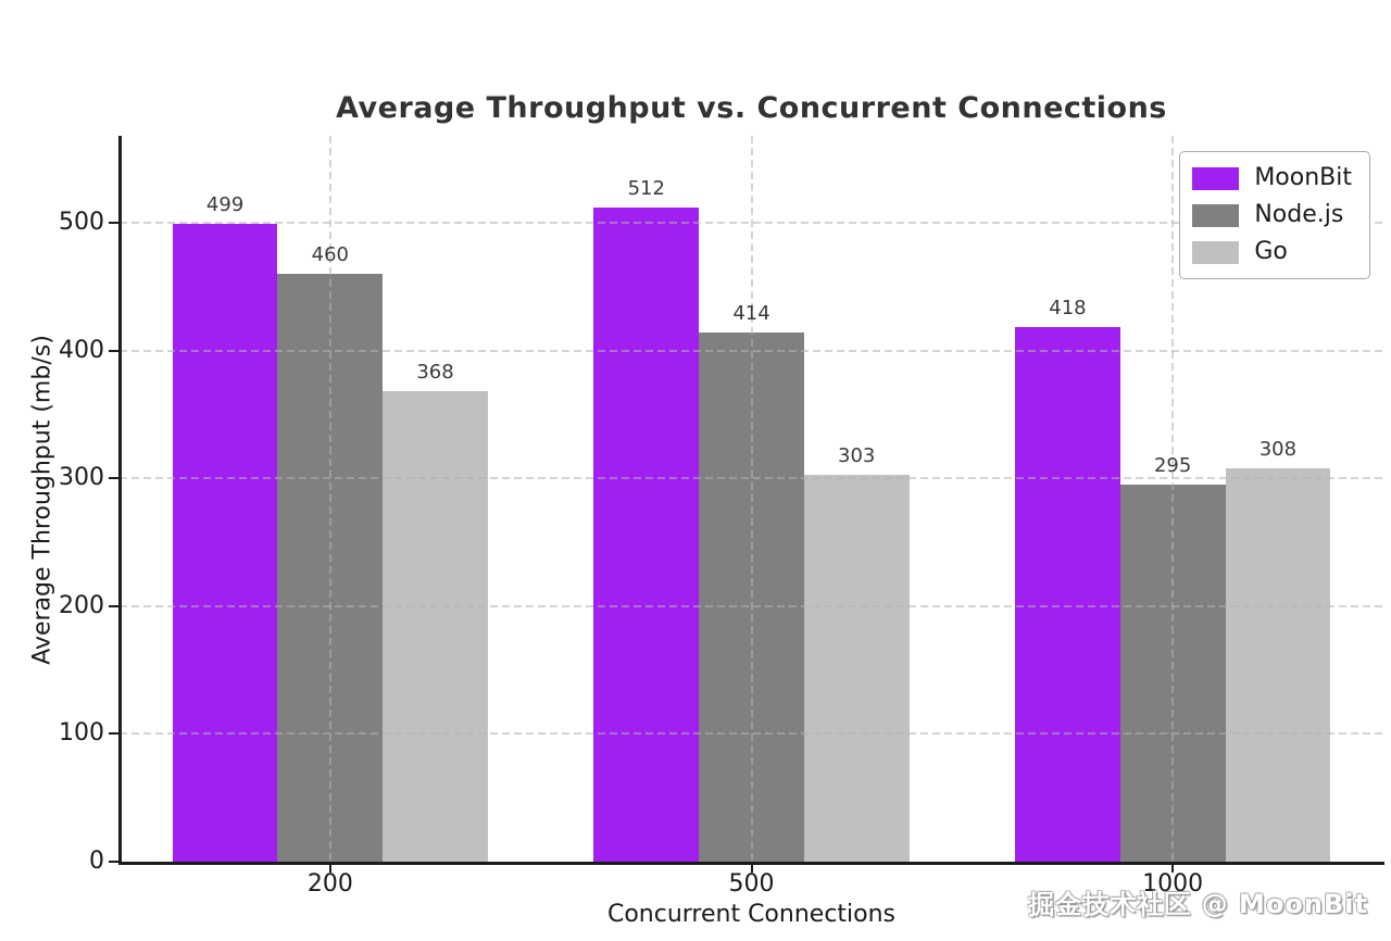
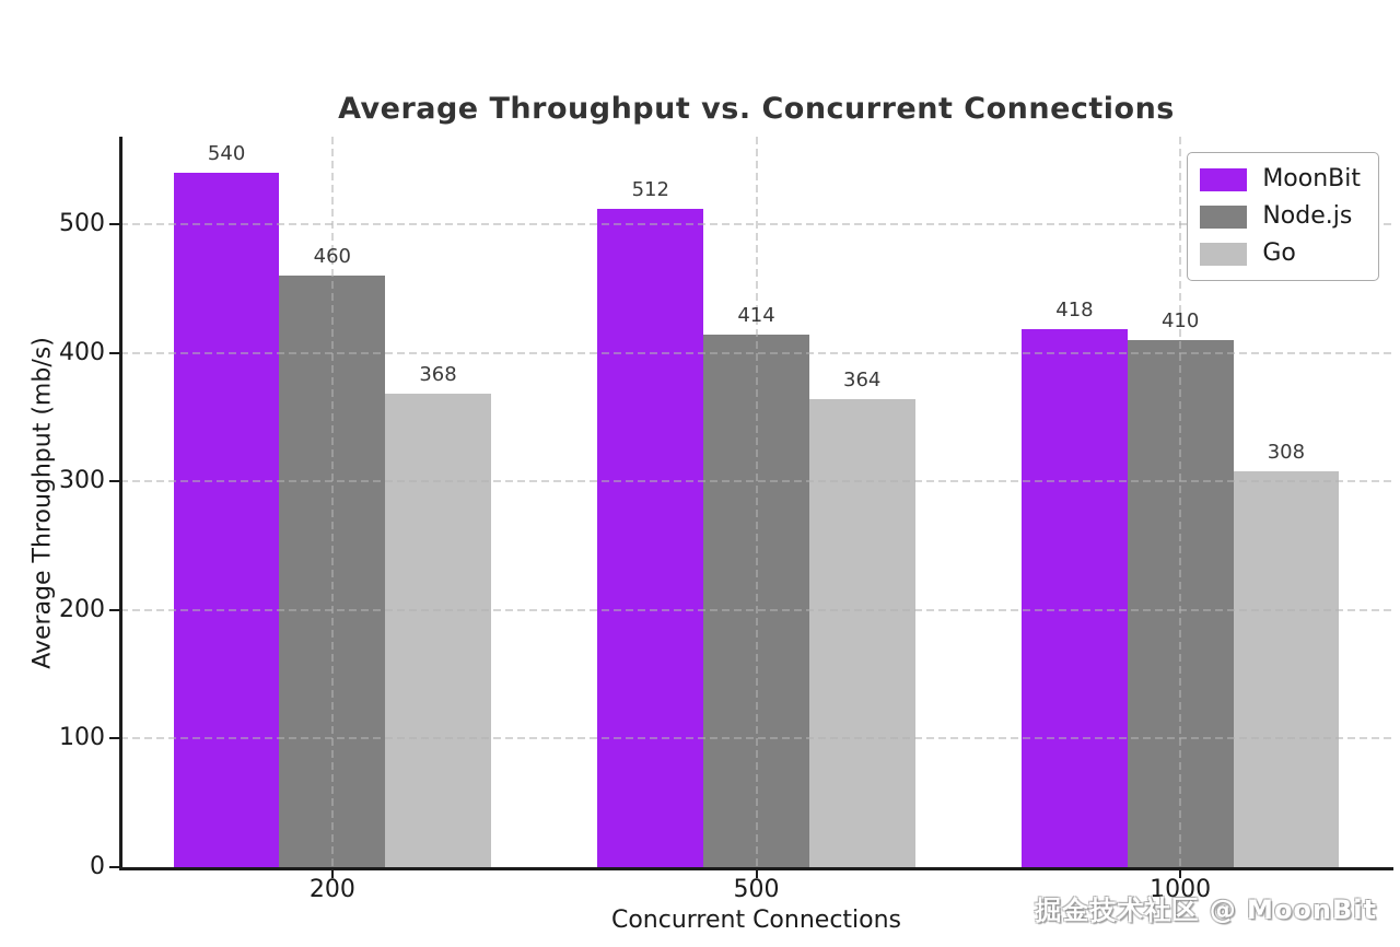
MoonBit/200: 499 -> 540
Go/500: 303 -> 364
Node.js/1000: 295 -> 410
